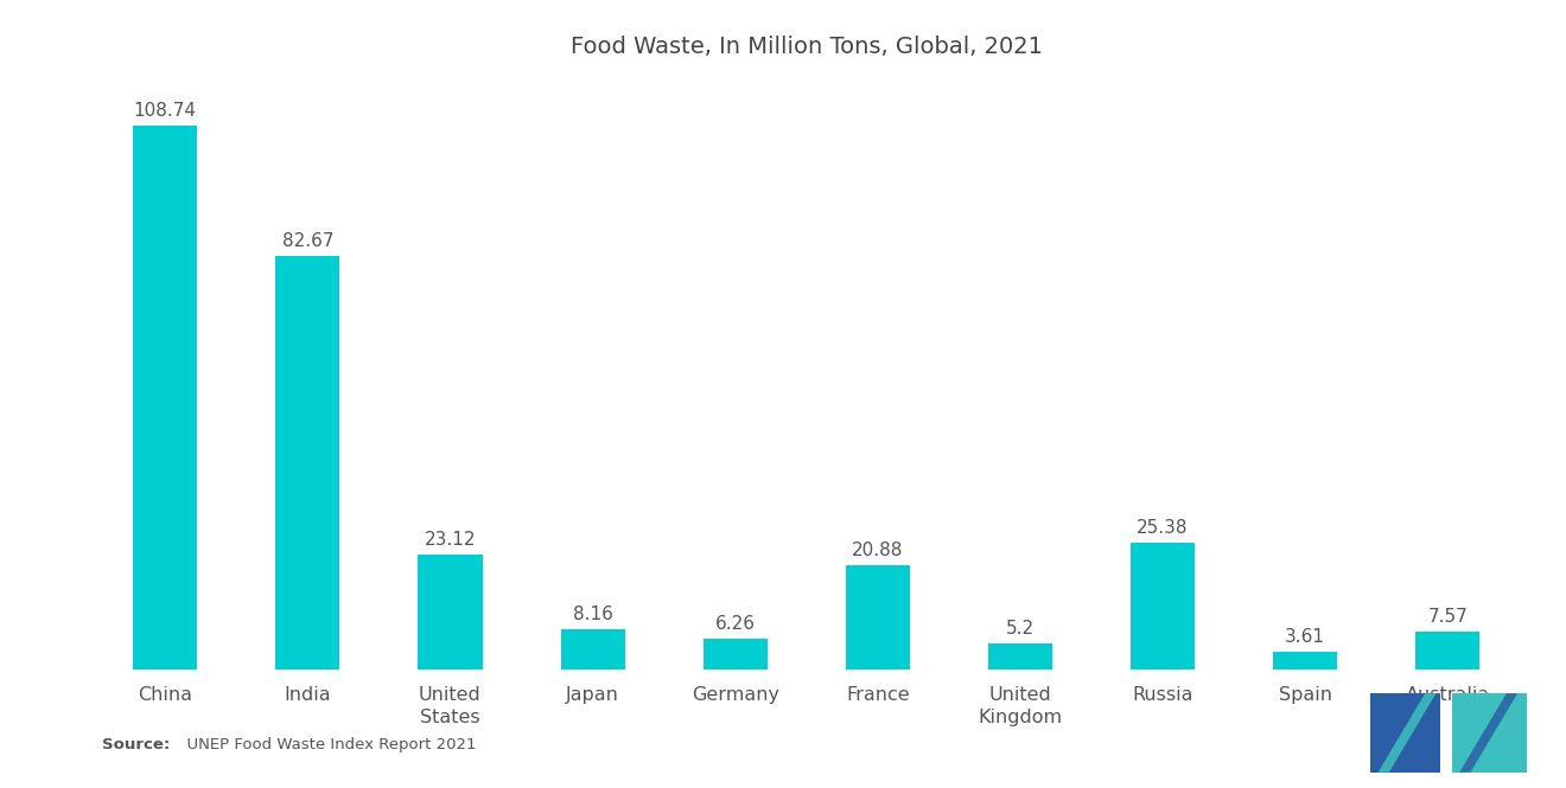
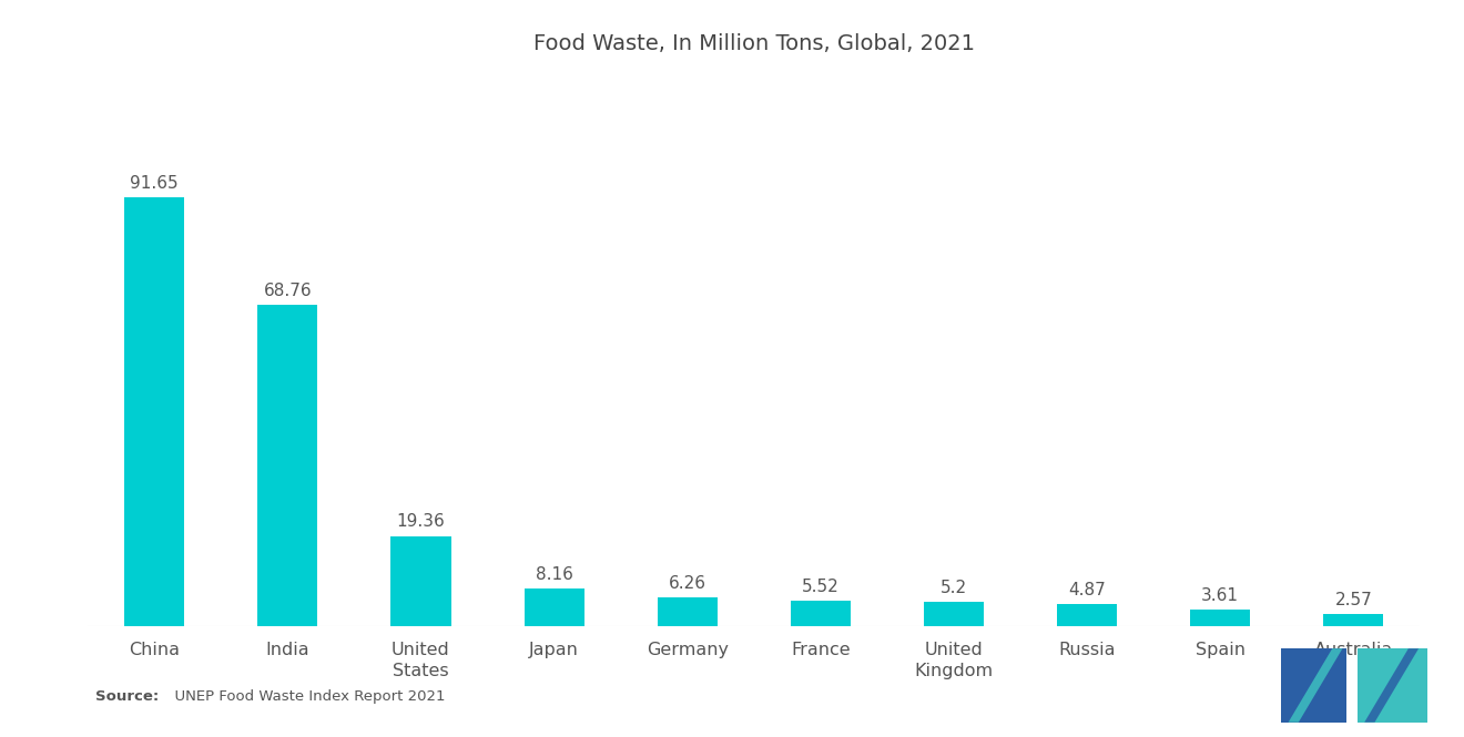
China: 108.74 -> 91.65
India: 82.67 -> 68.76
United States: 23.12 -> 19.36
France: 20.88 -> 5.52
Russia: 25.38 -> 4.87
Australia: 7.57 -> 2.57
